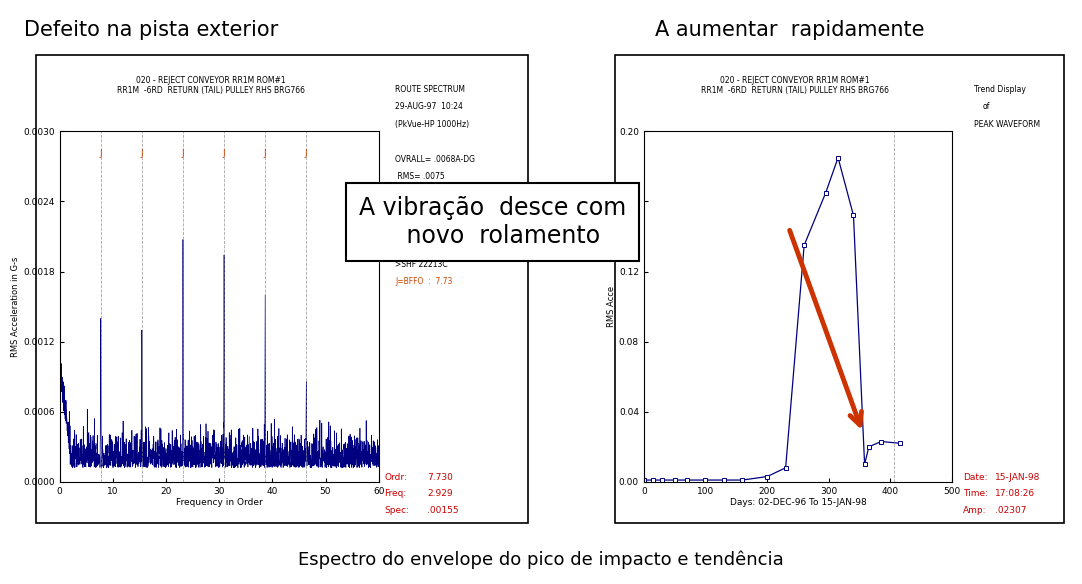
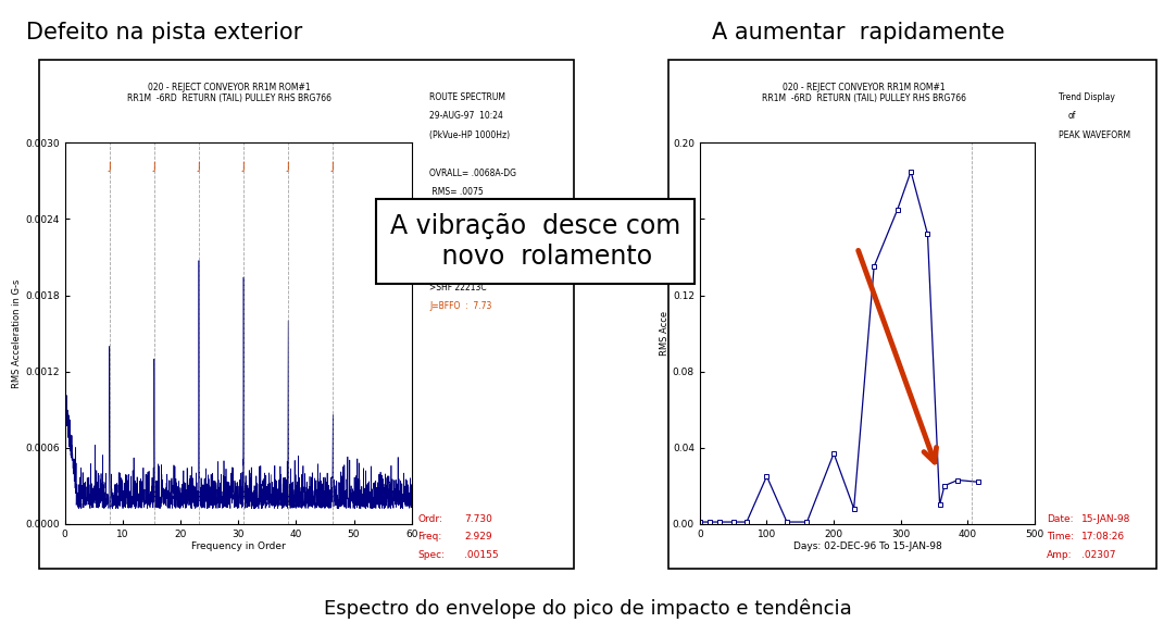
100: 0.001 -> 0.025
200: 0.003 -> 0.037
